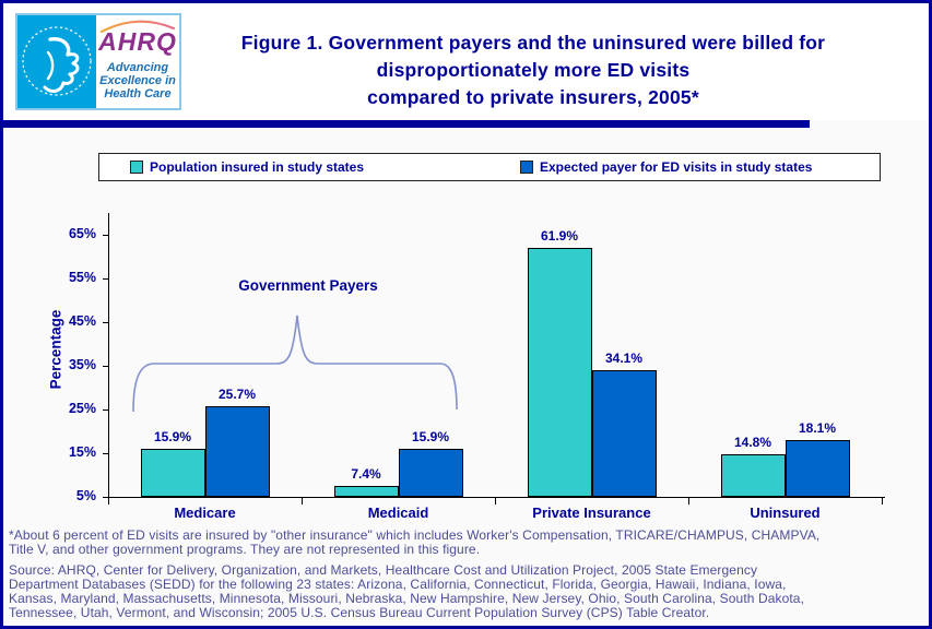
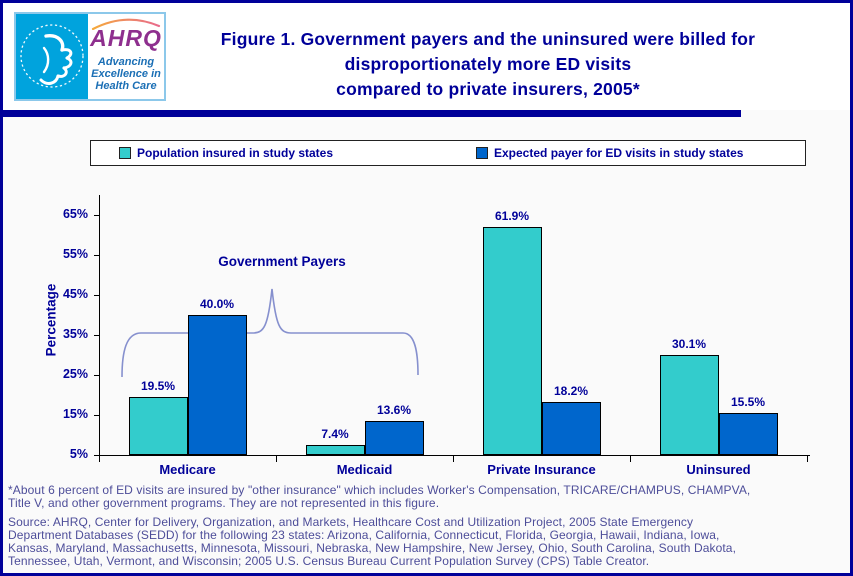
Population insured in study states/Medicare: 15.9% -> 19.5%
Expected payer for ED visits in study states/Medicare: 25.7% -> 40.0%
Expected payer for ED visits in study states/Medicaid: 15.9% -> 13.6%
Expected payer for ED visits in study states/Private Insurance: 34.1% -> 18.2%
Population insured in study states/Uninsured: 14.8% -> 30.1%
Expected payer for ED visits in study states/Uninsured: 18.1% -> 15.5%
